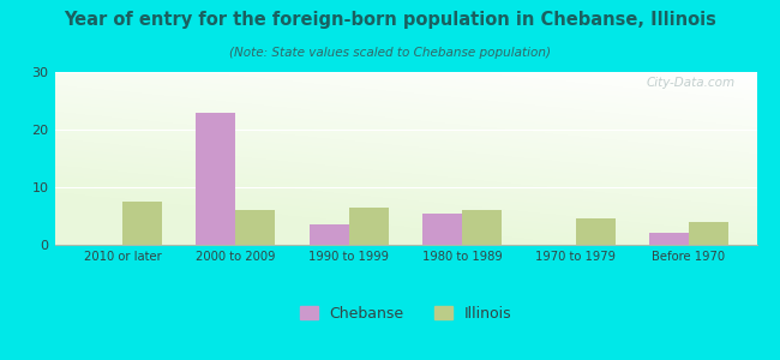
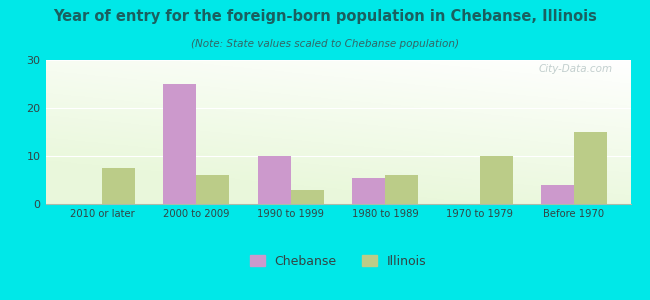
Chebanse/2000 to 2009: 23.0 -> 25.0
Chebanse/1990 to 1999: 3.5 -> 10.0
Illinois/1990 to 1999: 6.5 -> 3.0
Illinois/1970 to 1979: 4.5 -> 10.0
Chebanse/Before 1970: 2.0 -> 4.0
Illinois/Before 1970: 4.0 -> 15.0
